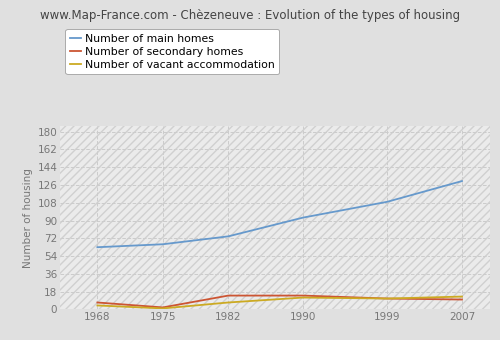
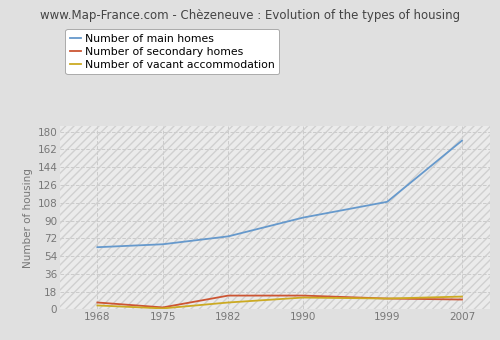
Number of main homes/2007: 130 -> 171
